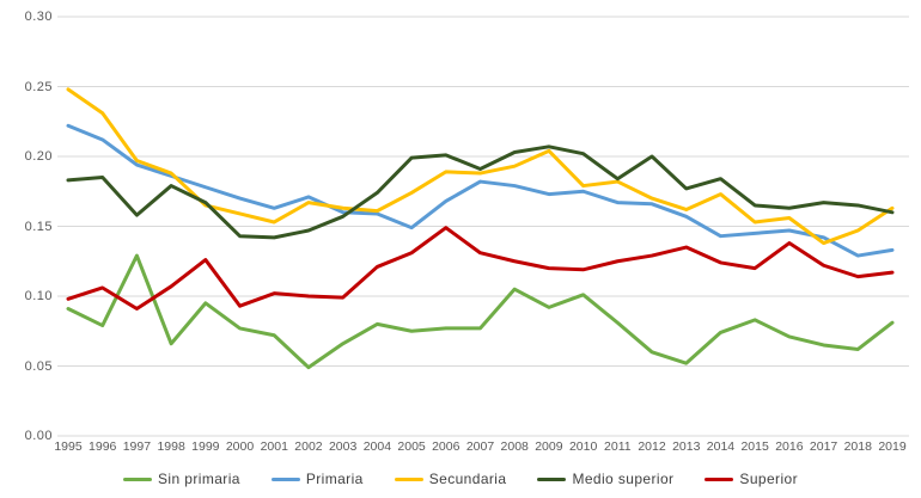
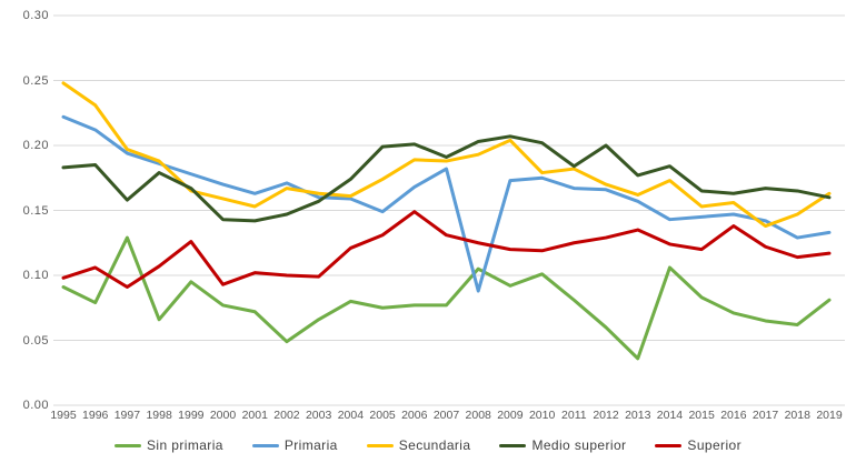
Primaria/2008: 0.179 -> 0.088
Sin primaria/2013: 0.052 -> 0.036
Sin primaria/2014: 0.074 -> 0.106
